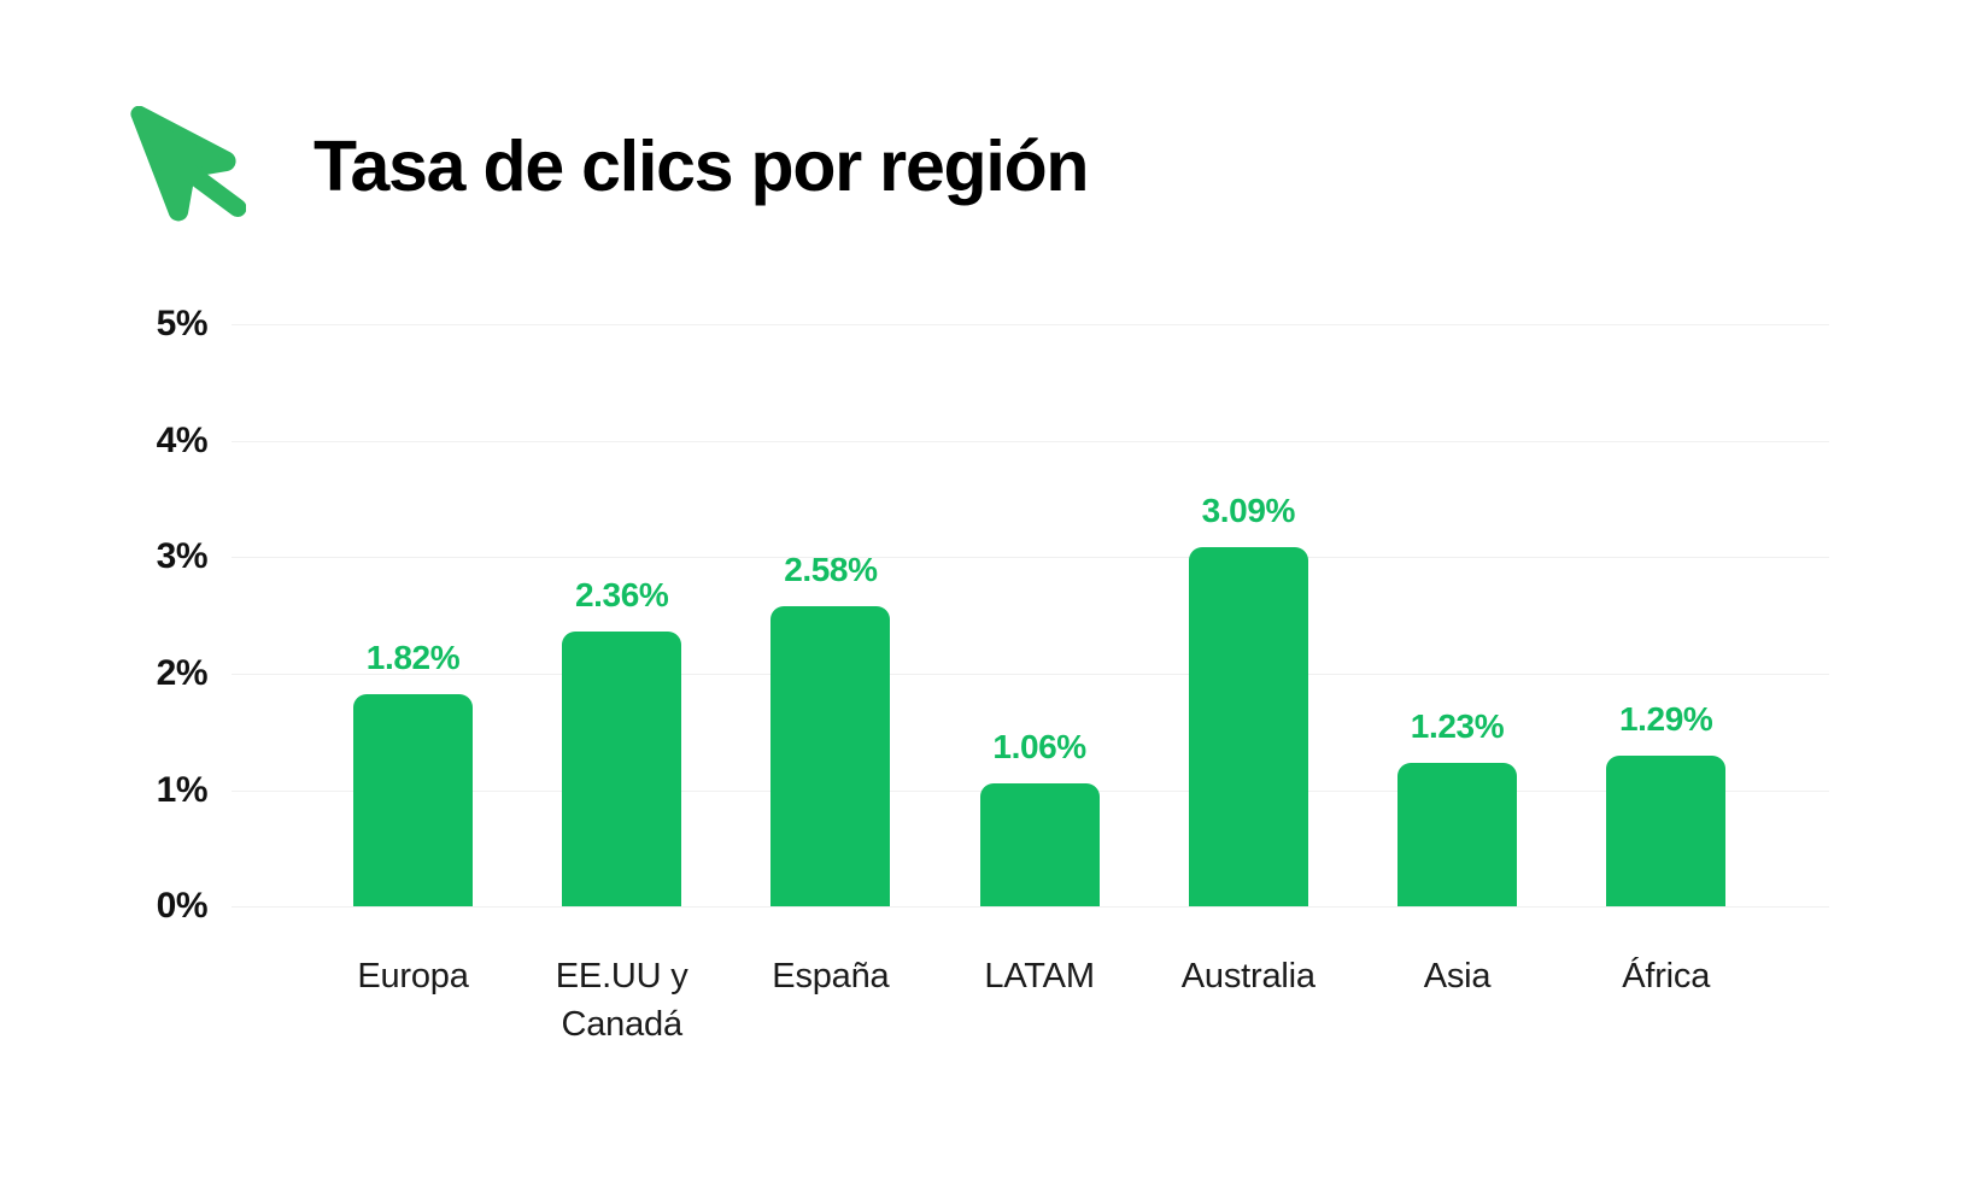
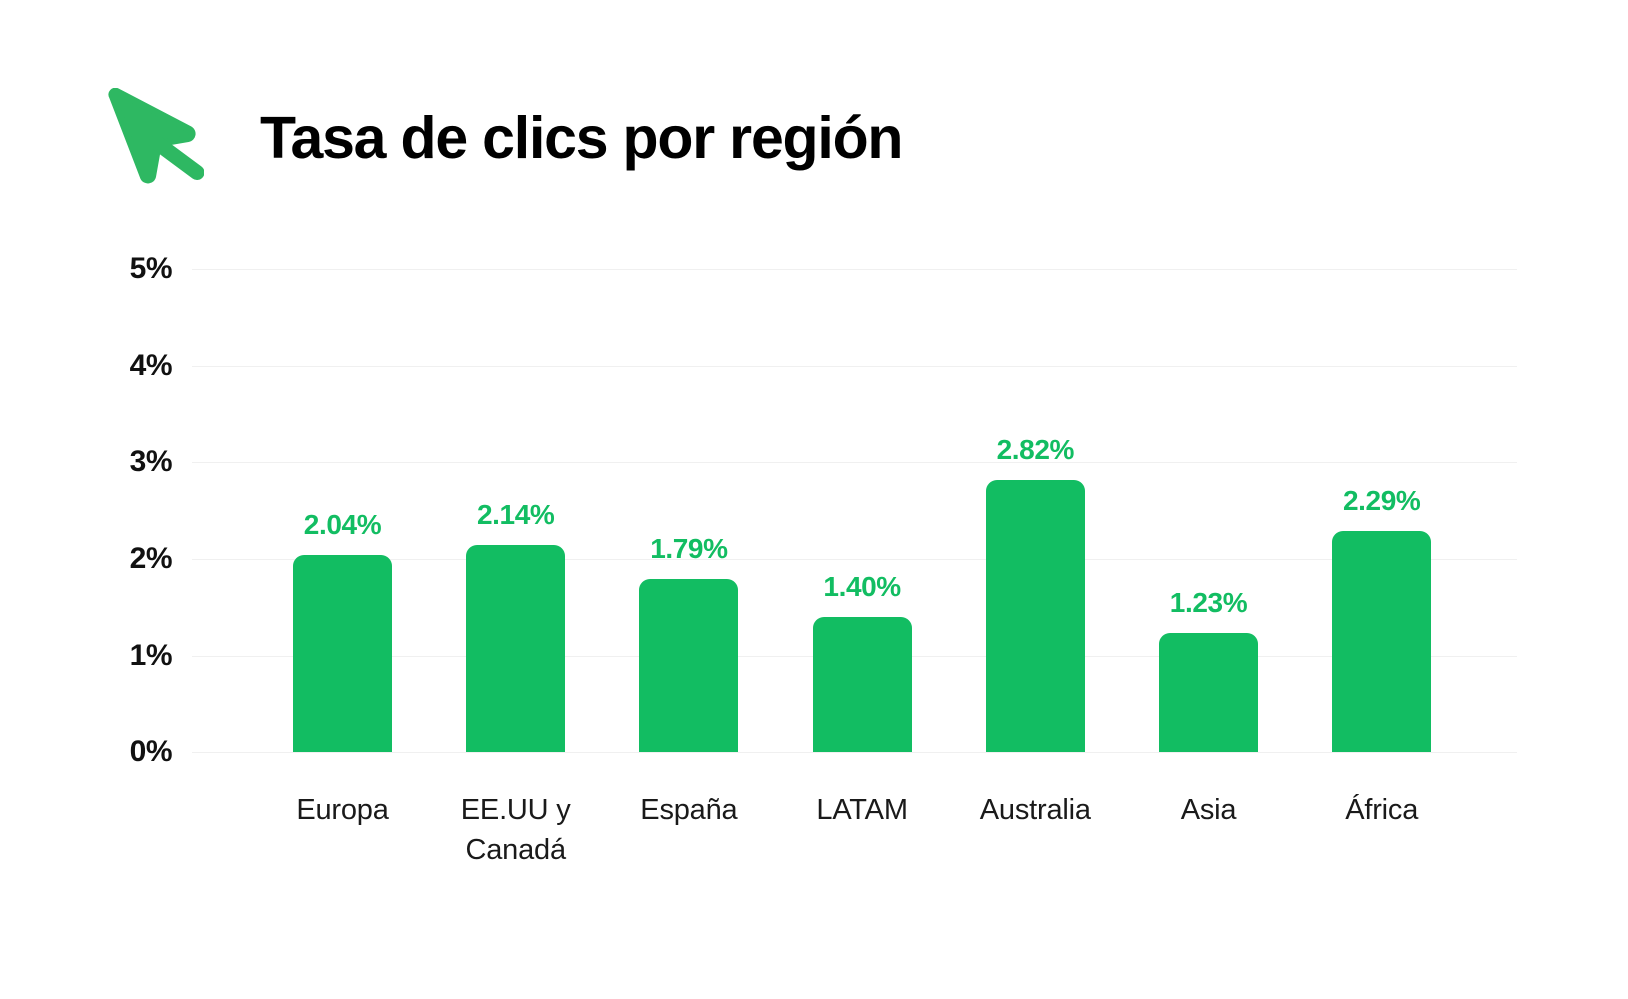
Europa: 1.82% -> 2.04%
EE.UU y Canadá: 2.36% -> 2.14%
España: 2.58% -> 1.79%
LATAM: 1.06% -> 1.40%
Australia: 3.09% -> 2.82%
África: 1.29% -> 2.29%
